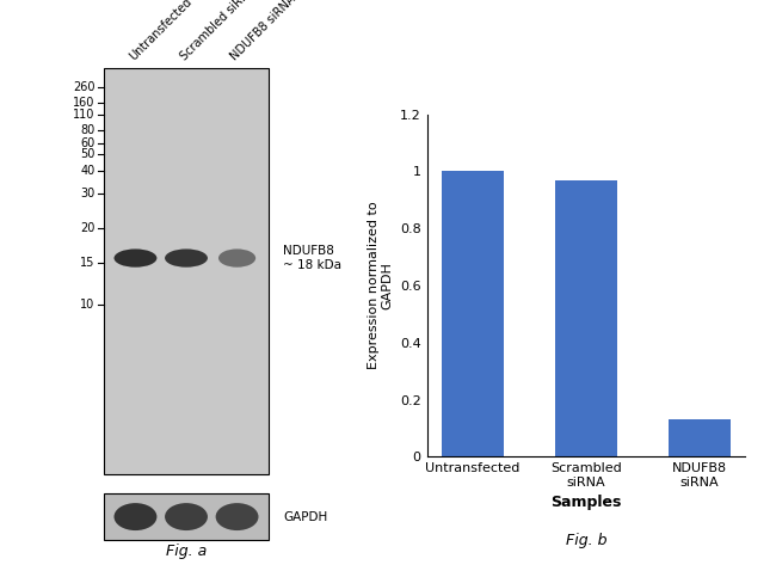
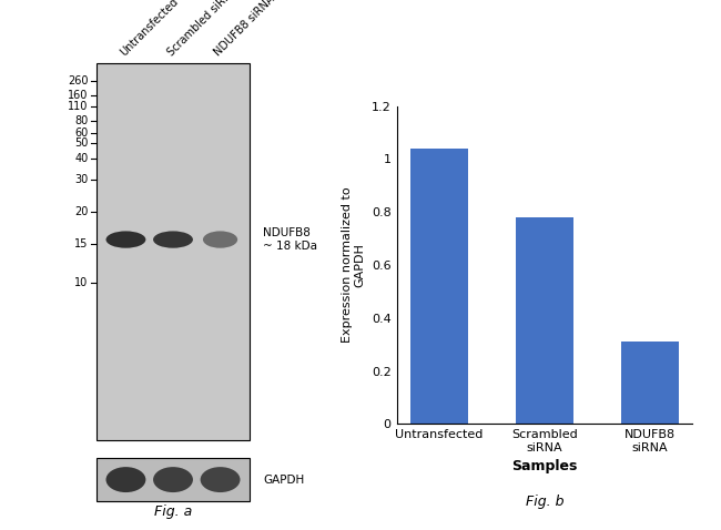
Untransfected: 1.00 -> 1.04
Scrambled siRNA: 0.97 -> 0.78
NDUFB8 siRNA: 0.13 -> 0.31
